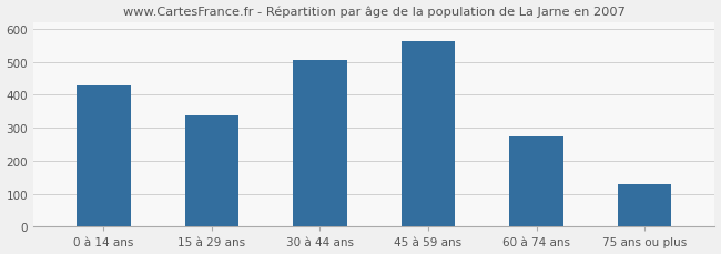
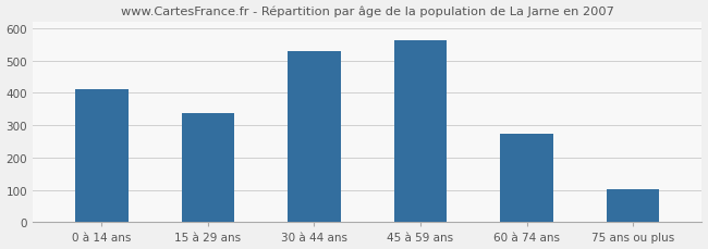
0 à 14 ans: 430 -> 410
30 à 44 ans: 505 -> 530
75 ans ou plus: 130 -> 101
